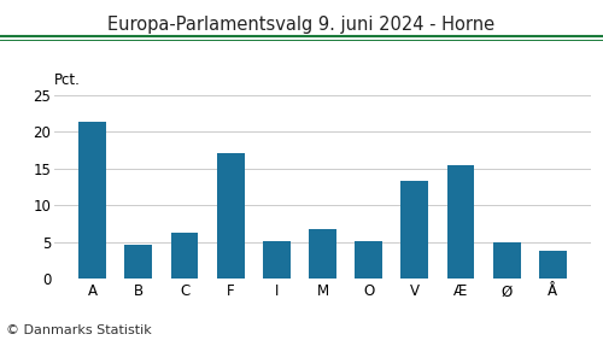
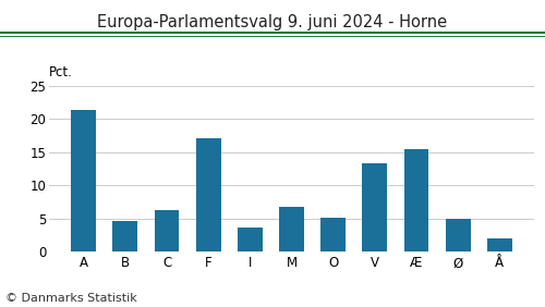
I: 5.2 -> 3.7
Å: 3.8 -> 2.0
